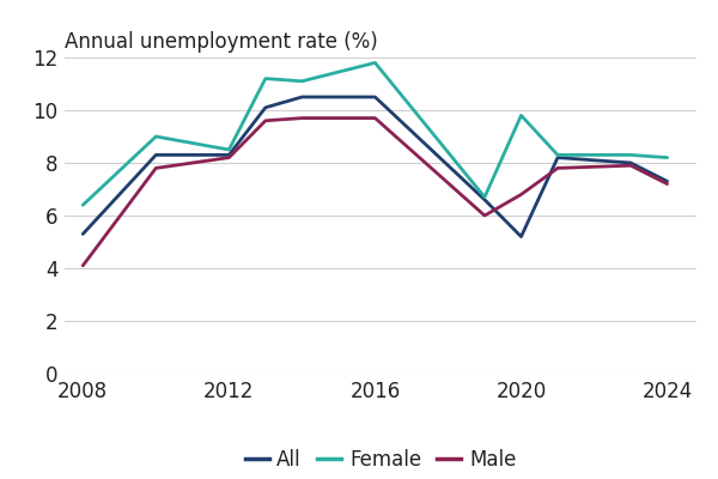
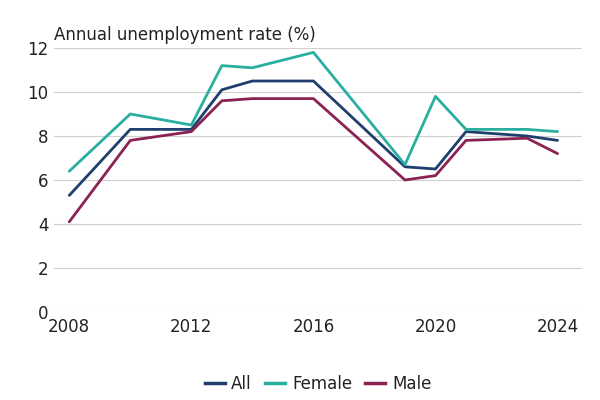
All/2020: 5.2 -> 6.5
Male/2020: 6.8 -> 6.2
All/2024: 7.3 -> 7.8
